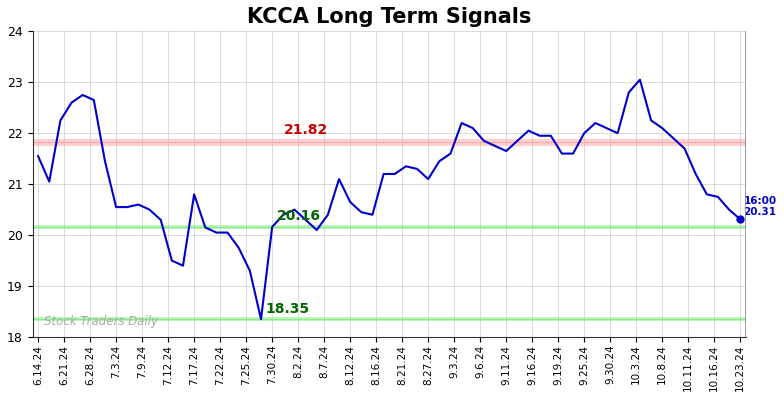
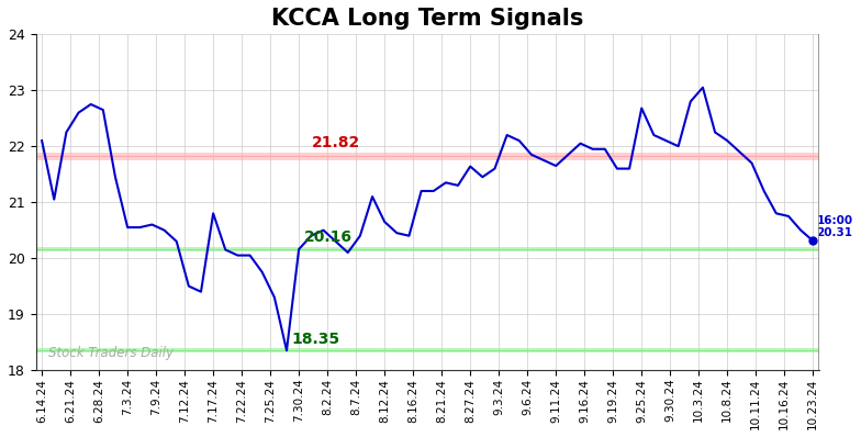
6.14.24: 21.55 -> 22.10
8.27.24: 21.10 -> 21.64
9.25.24: 22.00 -> 22.68
